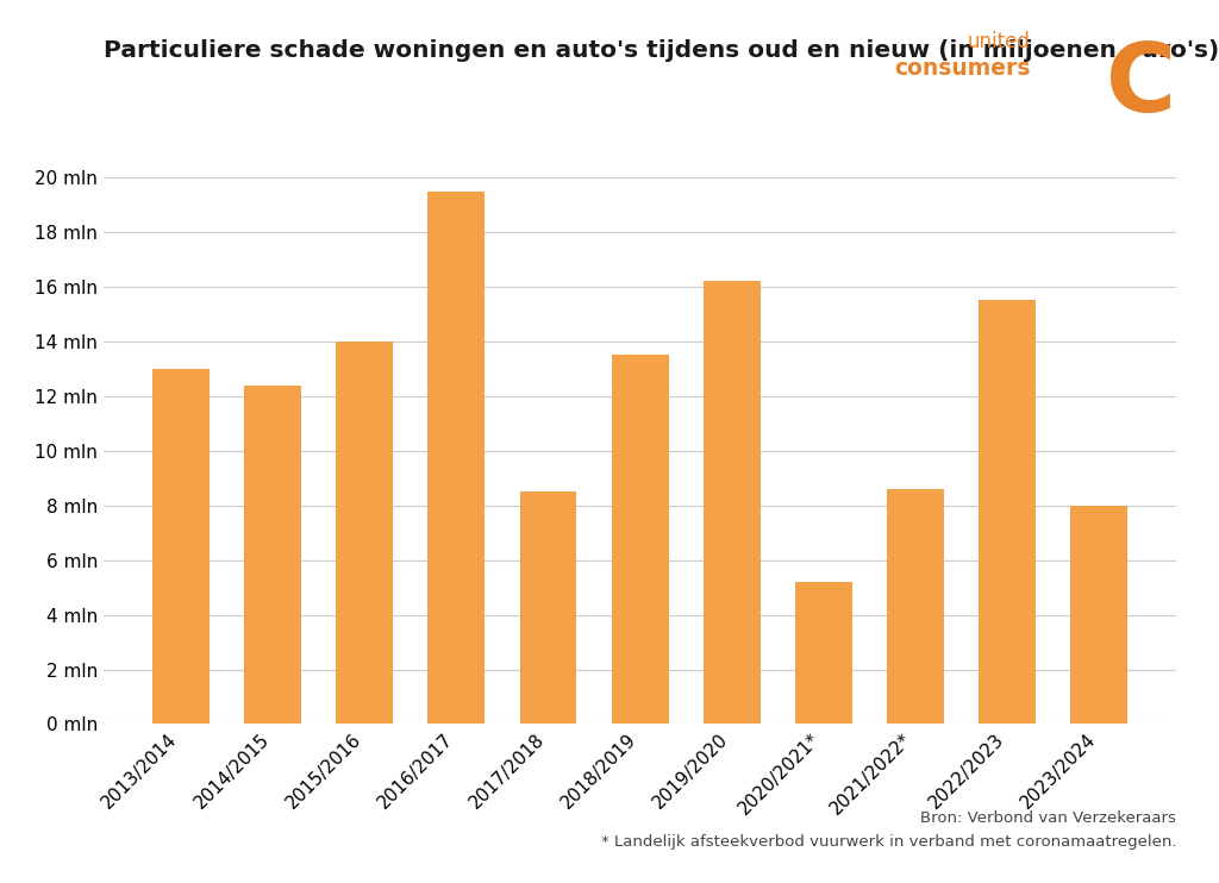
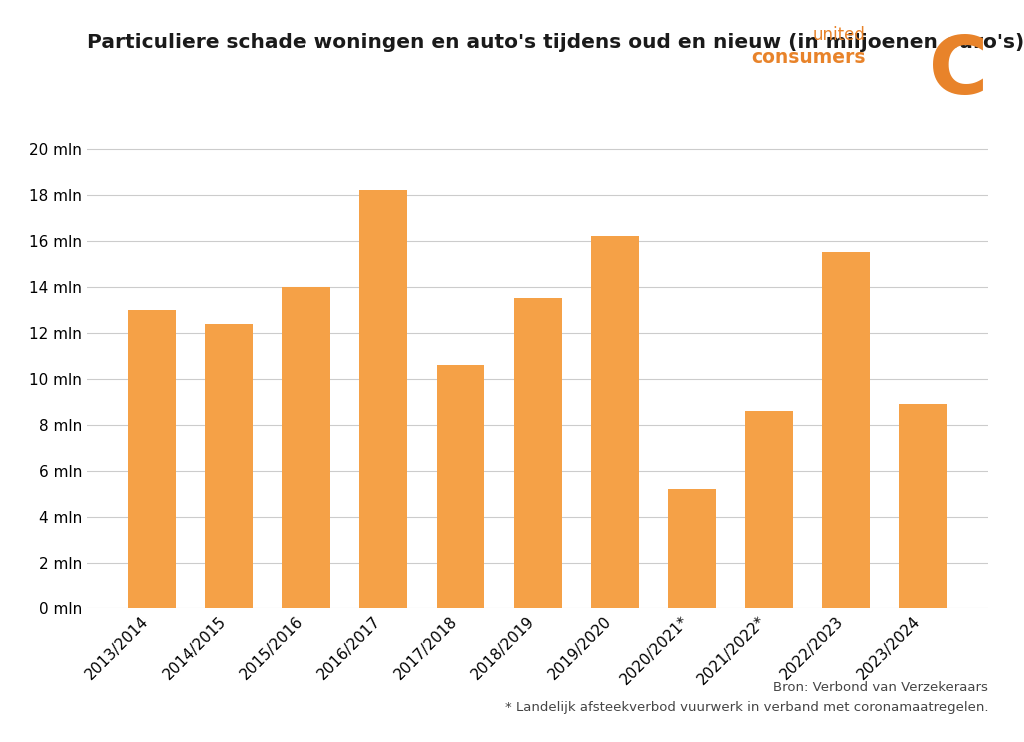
2016/2017: 19.5 mln -> 18.2 mln
2017/2018: 8.5 mln -> 10.6 mln
2023/2024: 8.0 mln -> 8.9 mln
